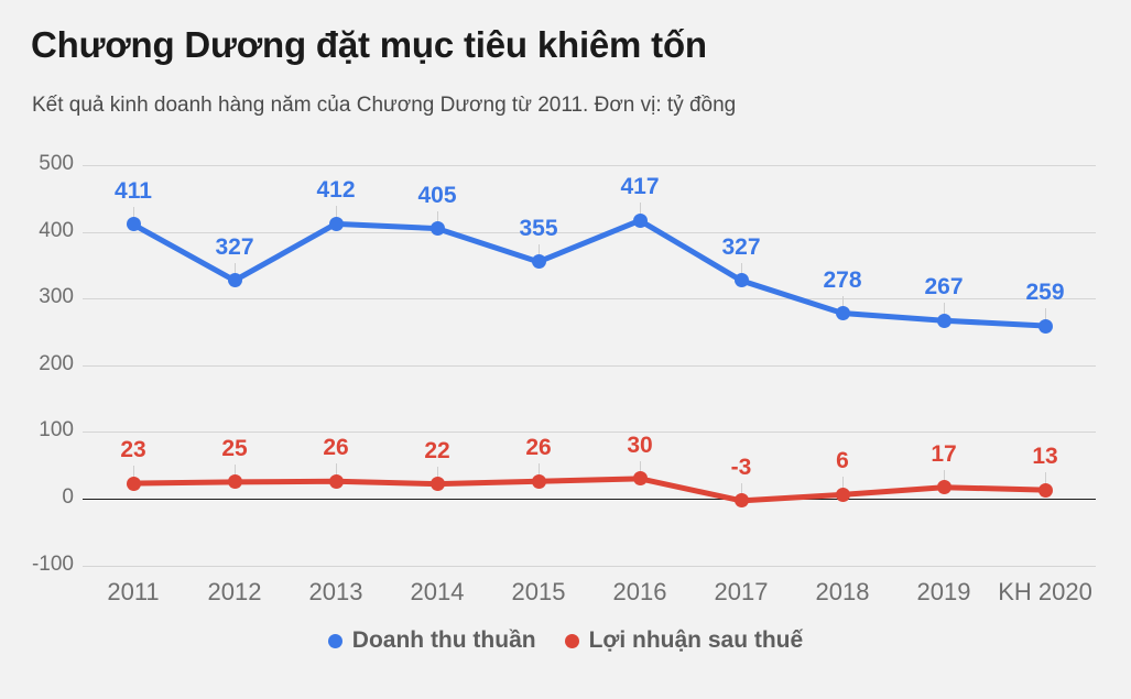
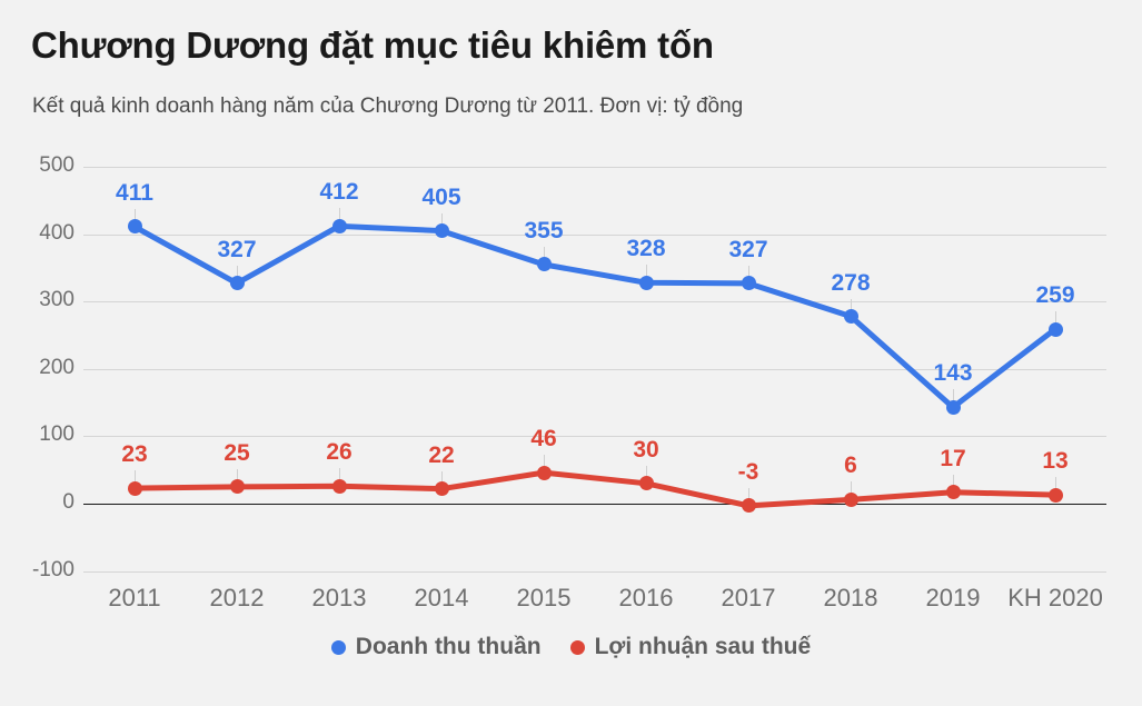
Lợi nhuận sau thuế/2015: 26 -> 46
Doanh thu thuần/2016: 417 -> 328
Doanh thu thuần/2019: 267 -> 143
